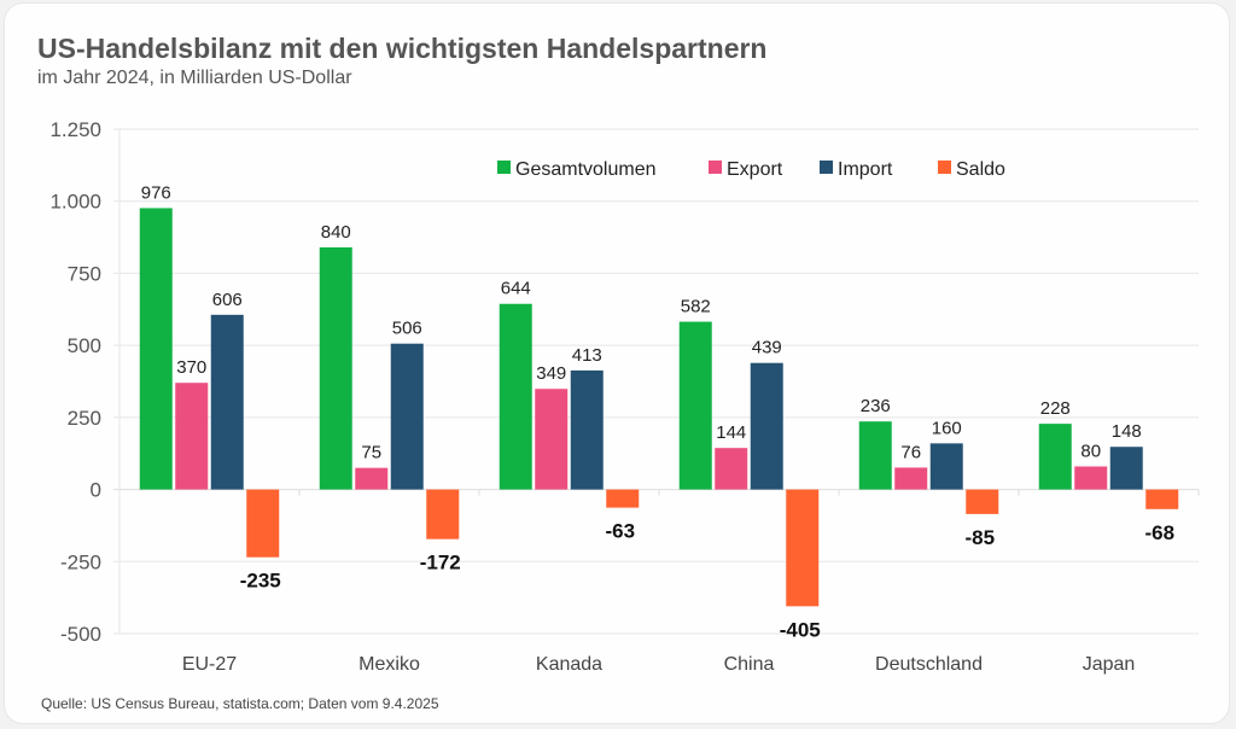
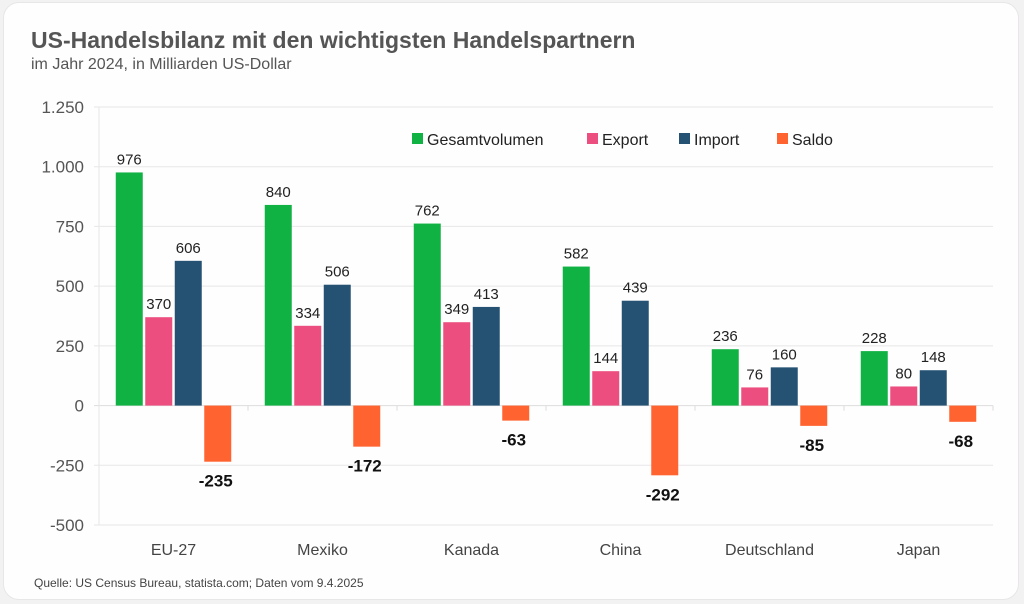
Export/Mexiko: 75 -> 334
Gesamtvolumen/Kanada: 644 -> 762
Saldo/China: -405 -> -292
